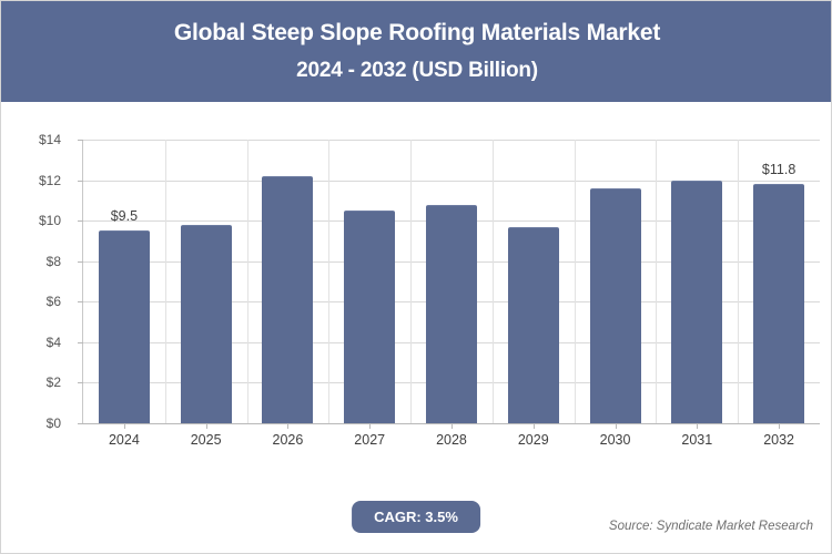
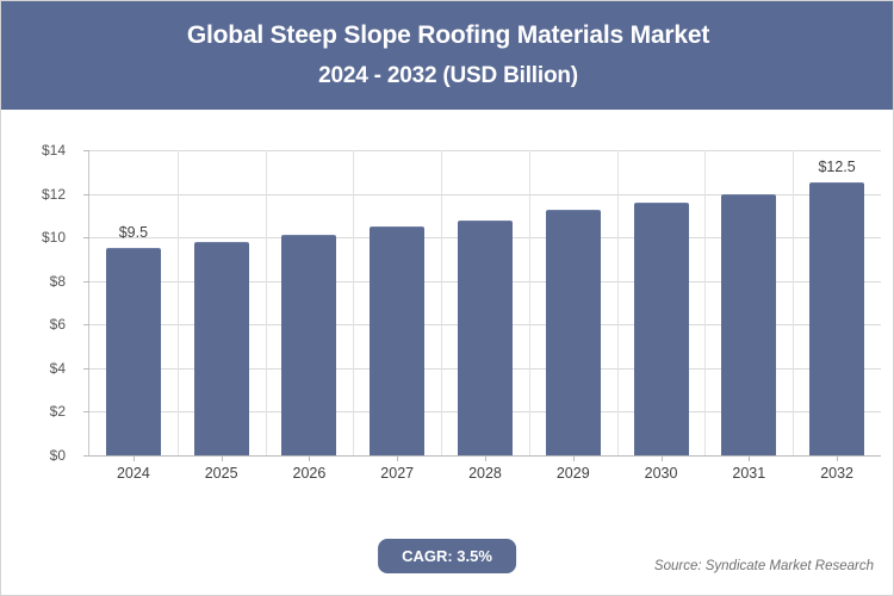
2026: $12.2 -> $10.1
2029: $9.7 -> $11.2
2032: $11.8 -> $12.5
